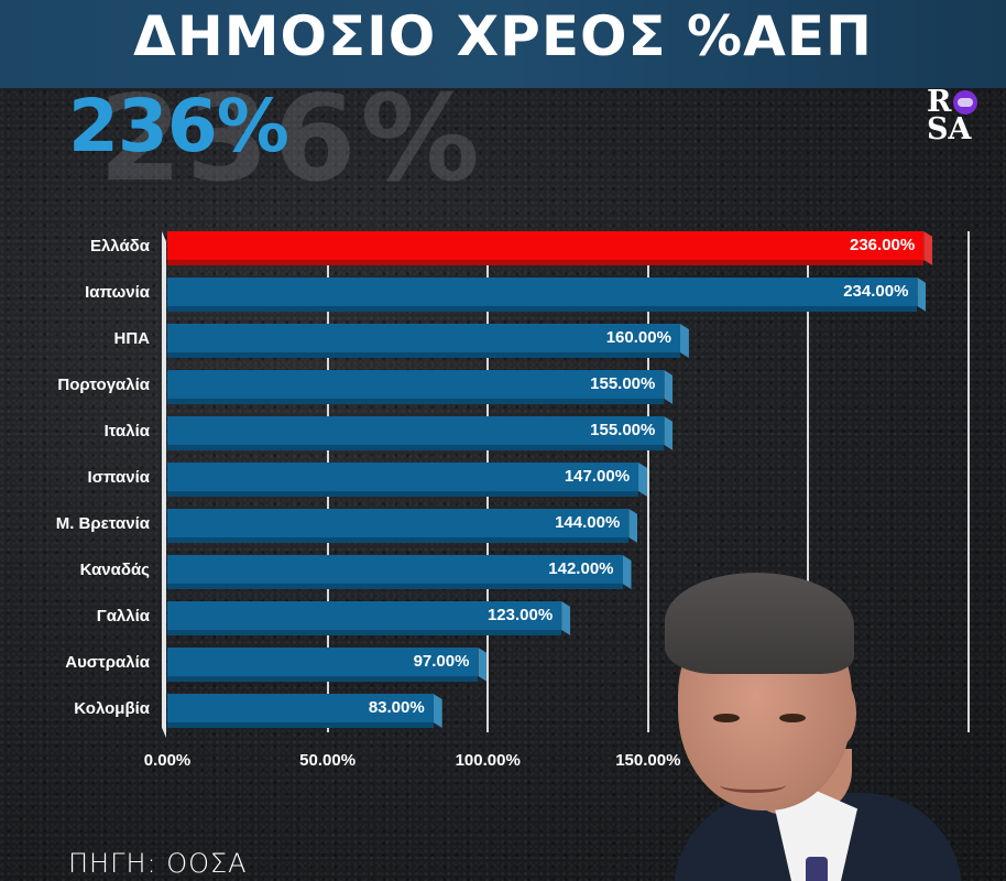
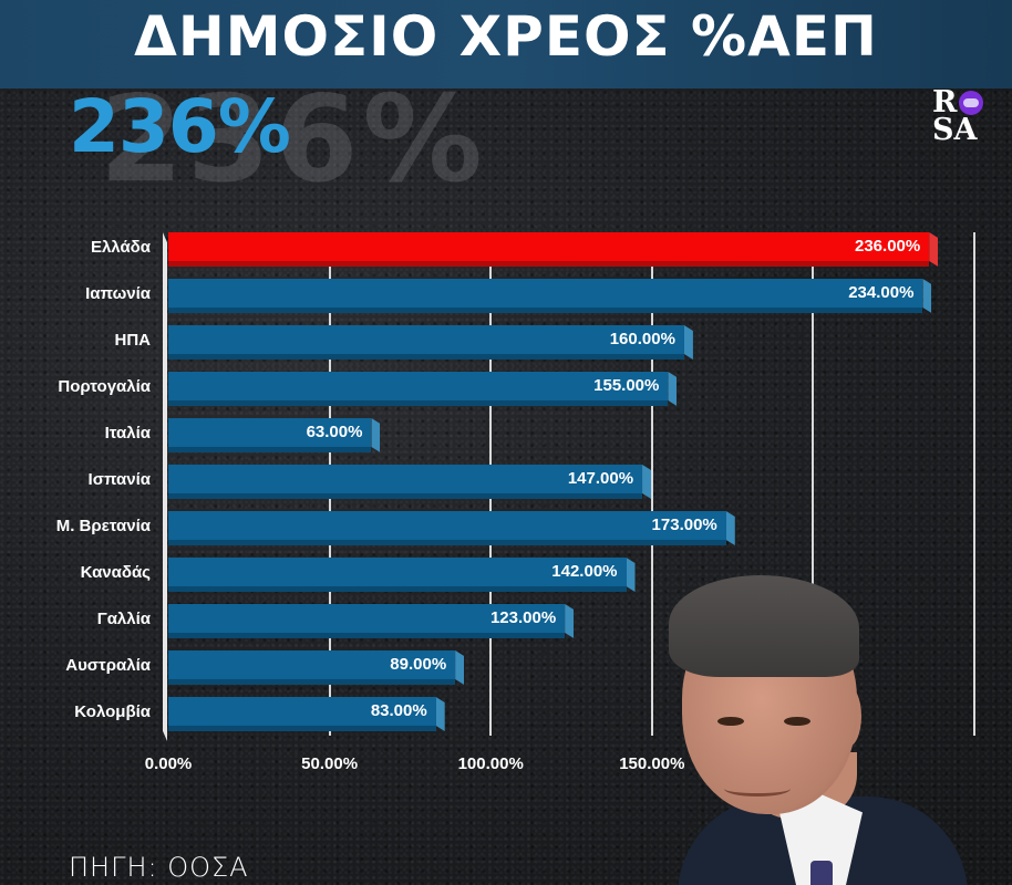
Ιταλία: 155.00% -> 63.00%
Μ. Βρετανία: 144.00% -> 173.00%
Αυστραλία: 97.00% -> 89.00%
